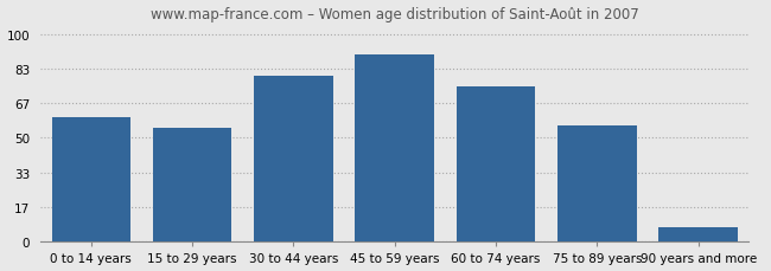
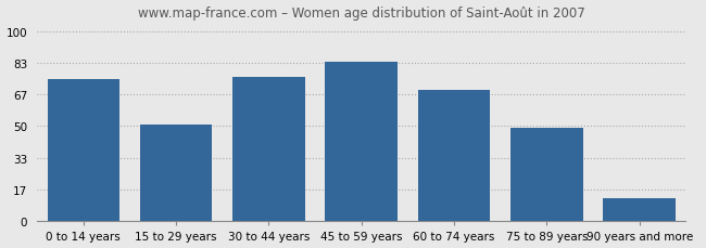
0 to 14 years: 60 -> 75
15 to 29 years: 55 -> 51
30 to 44 years: 80 -> 76
45 to 59 years: 90 -> 84
60 to 74 years: 75 -> 69
75 to 89 years: 56 -> 49
90 years and more: 7 -> 12
